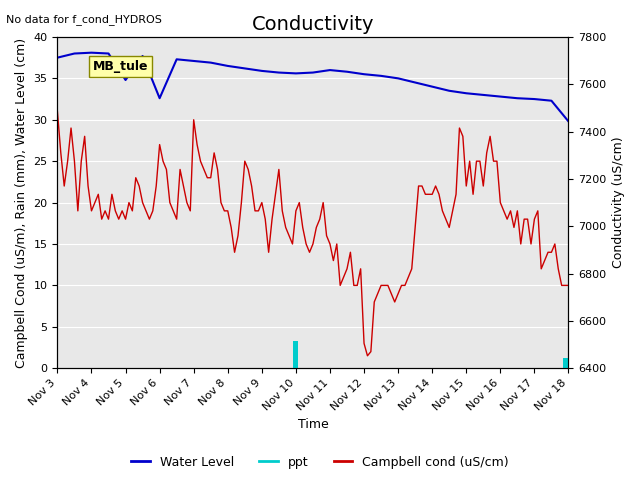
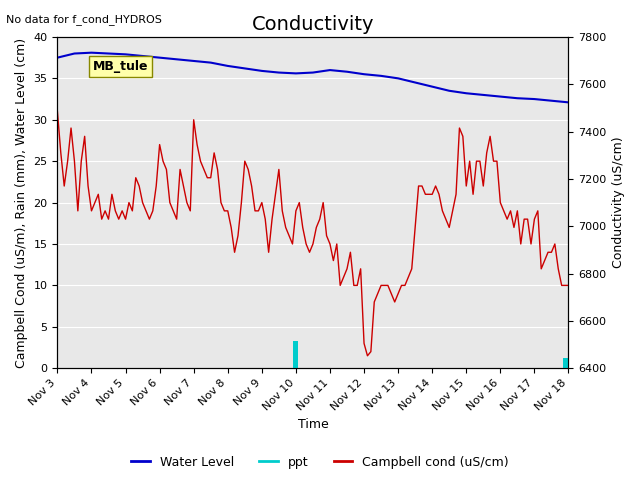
Water Level/Nov 5: 34.8 -> 37.9
Water Level/Nov 6: 32.6 -> 37.5
Water Level/Nov 18: 29.8 -> 32.1
